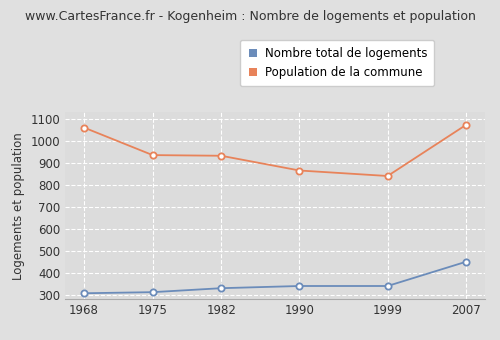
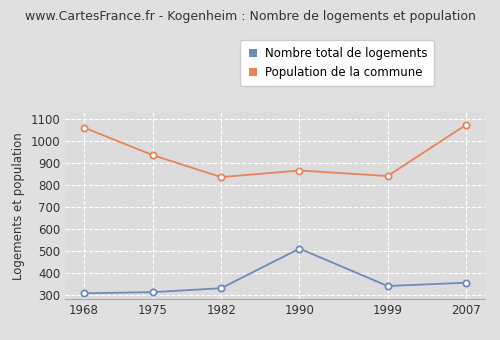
Population de la commune/1982: 932 -> 835
Nombre total de logements/1990: 340 -> 510
Nombre total de logements/2007: 450 -> 355
